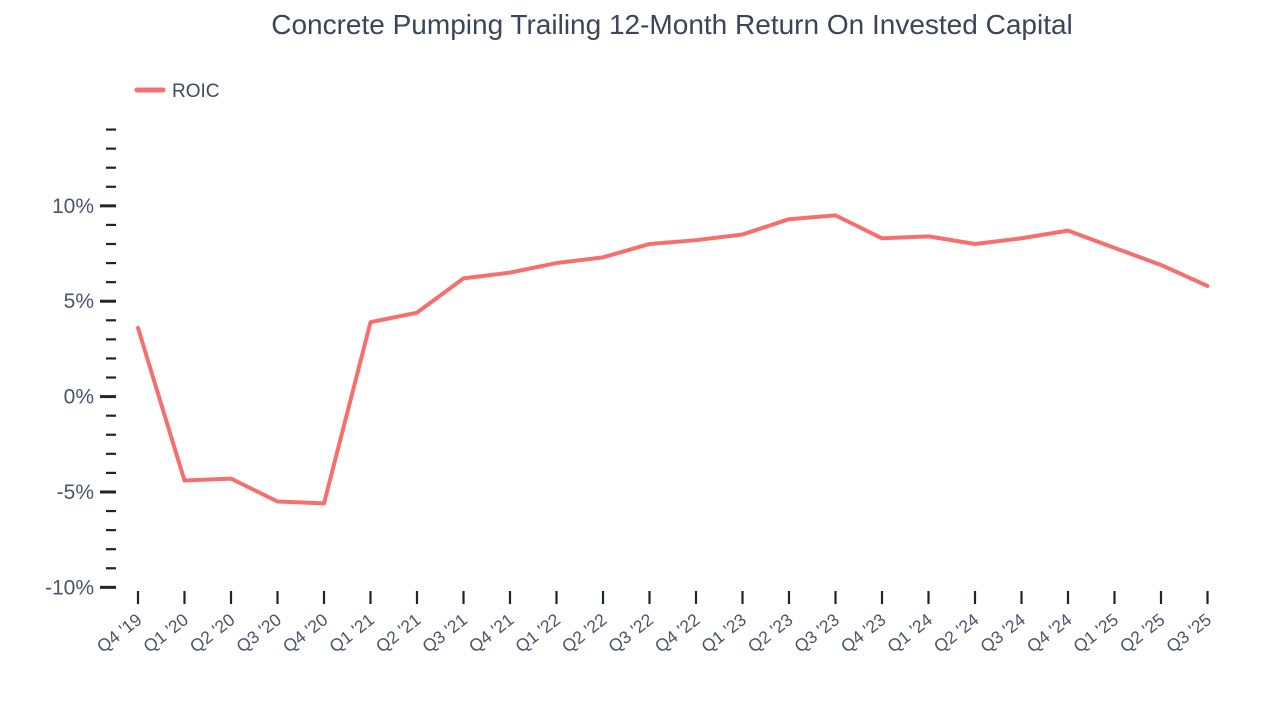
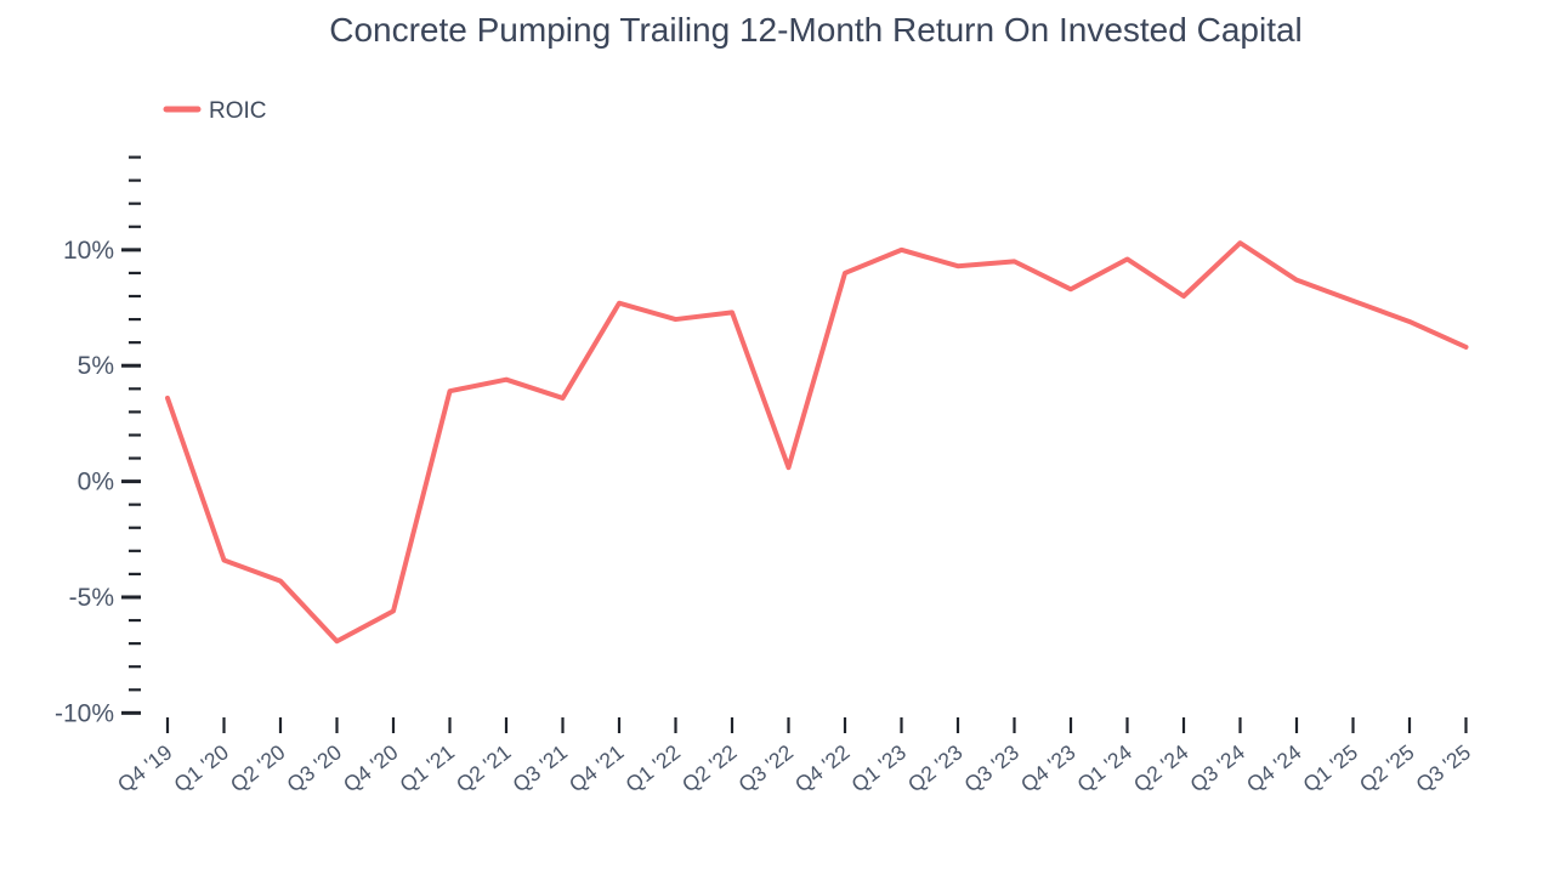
Q1 '20: -4.4% -> -3.4%
Q3 '20: -5.5% -> -6.9%
Q3 '21: 6.2% -> 3.6%
Q4 '21: 6.5% -> 7.7%
Q3 '22: 8.0% -> 0.6%
Q4 '22: 8.2% -> 9.0%
Q1 '23: 8.5% -> 10.0%
Q1 '24: 8.4% -> 9.6%
Q3 '24: 8.3% -> 10.3%
